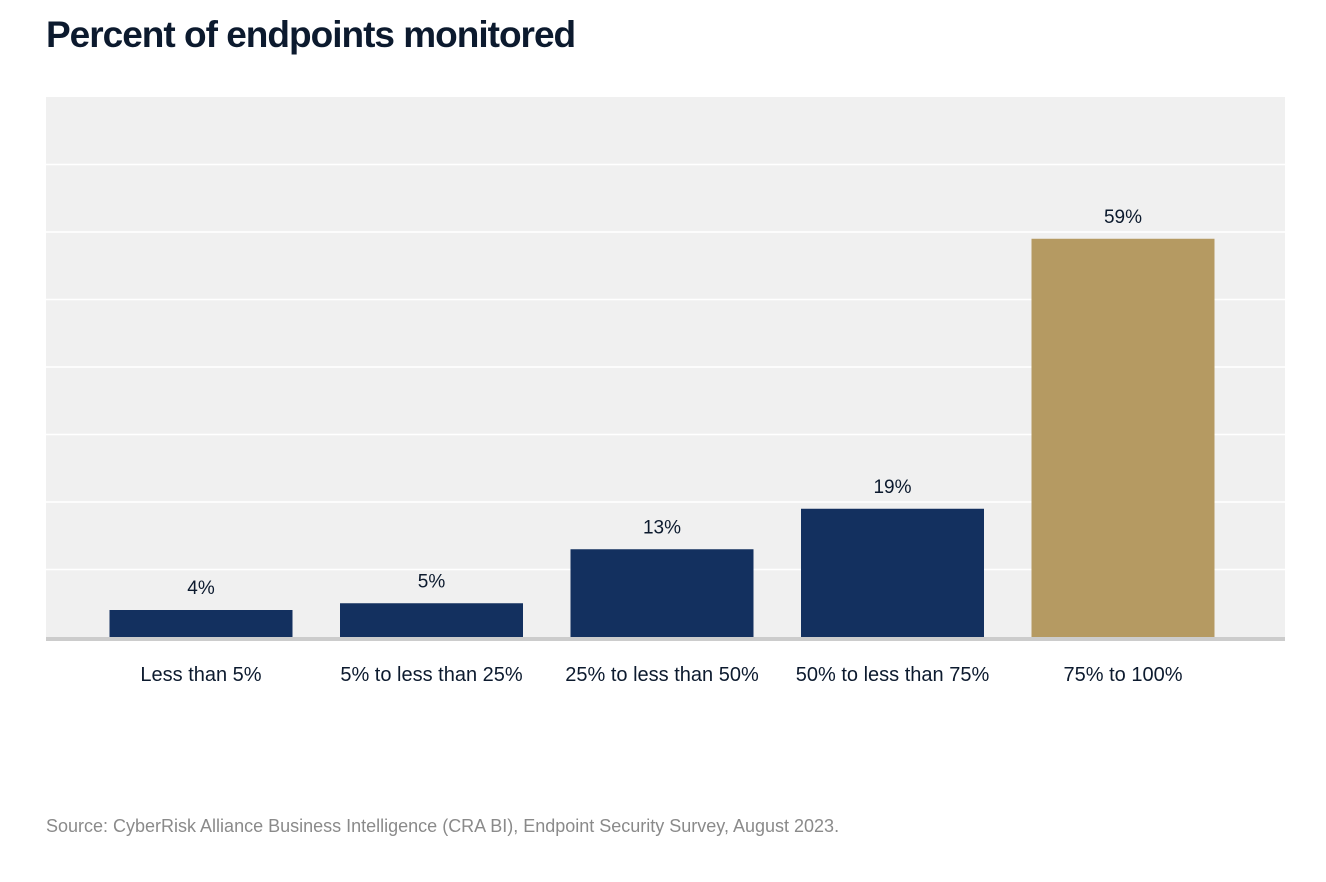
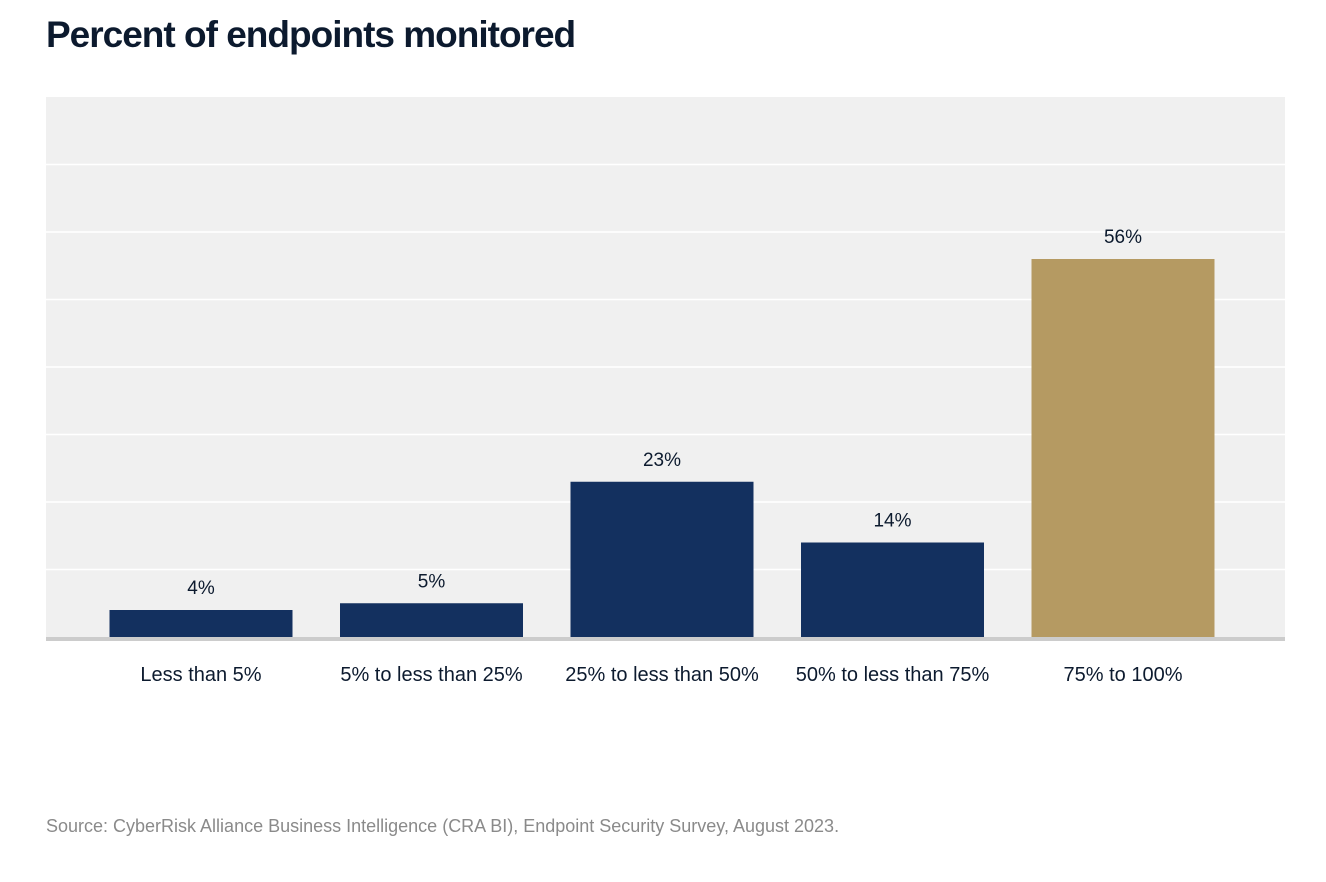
25% to less than 50%: 13% -> 23%
50% to less than 75%: 19% -> 14%
75% to 100%: 59% -> 56%
